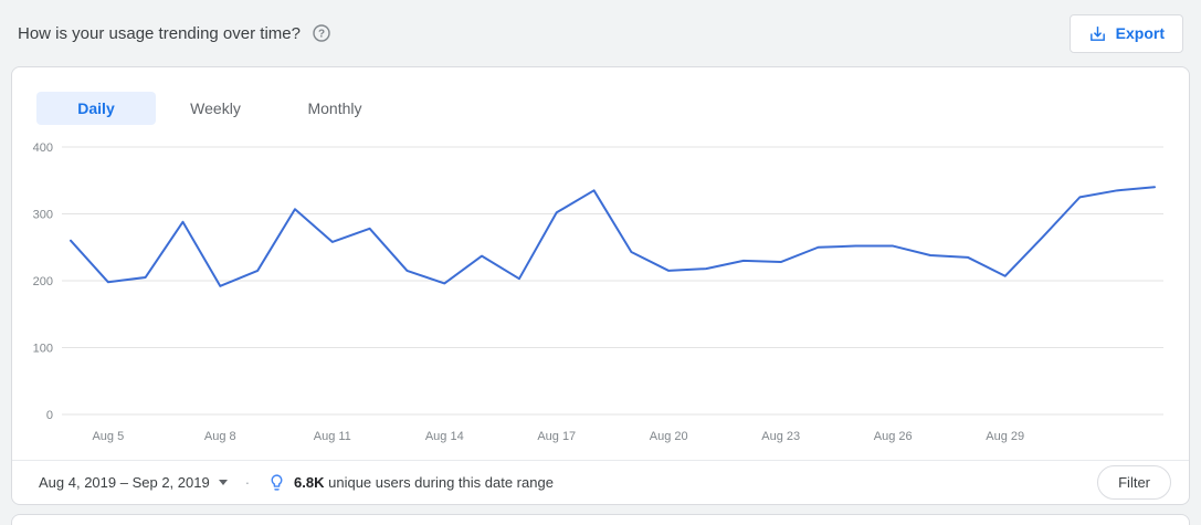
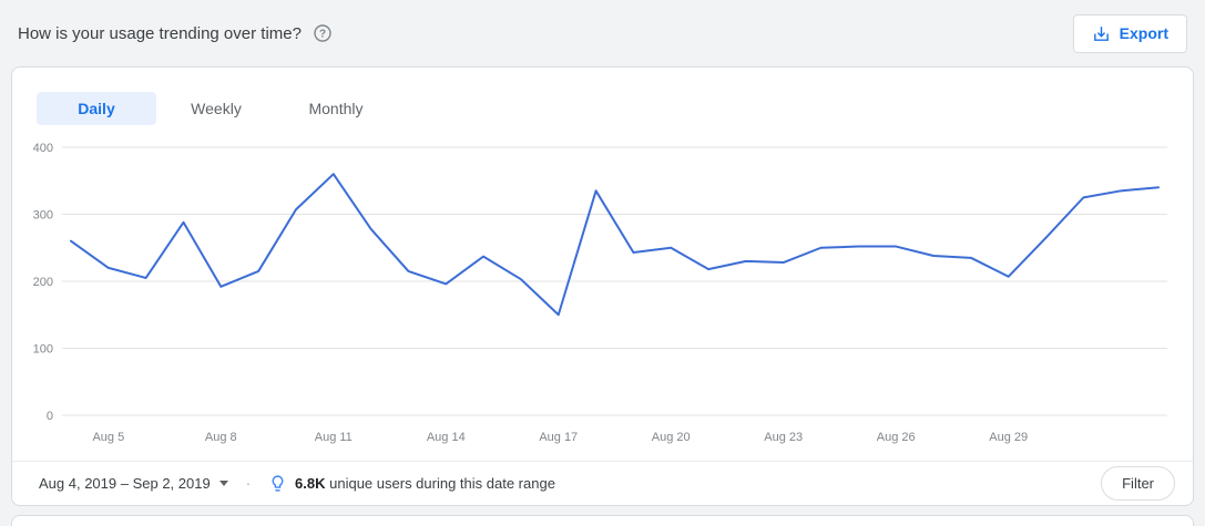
Aug 5: 200 -> 220
Aug 11: 260 -> 360
Aug 17: 300 -> 150
Aug 20: 220 -> 250
